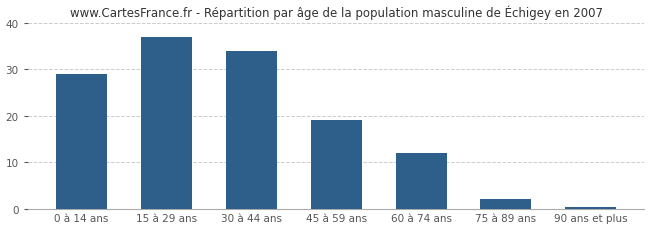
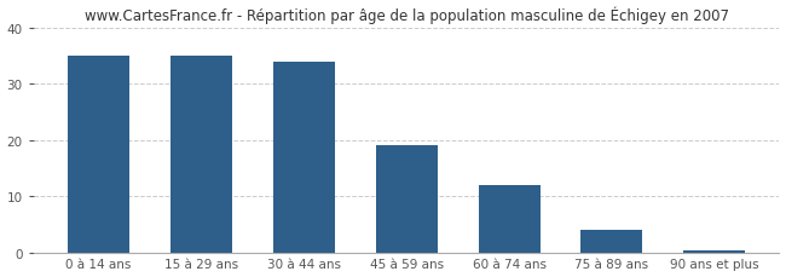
0 à 14 ans: 29.0 -> 35.0
15 à 29 ans: 37.0 -> 35.0
75 à 89 ans: 2.0 -> 4.0
